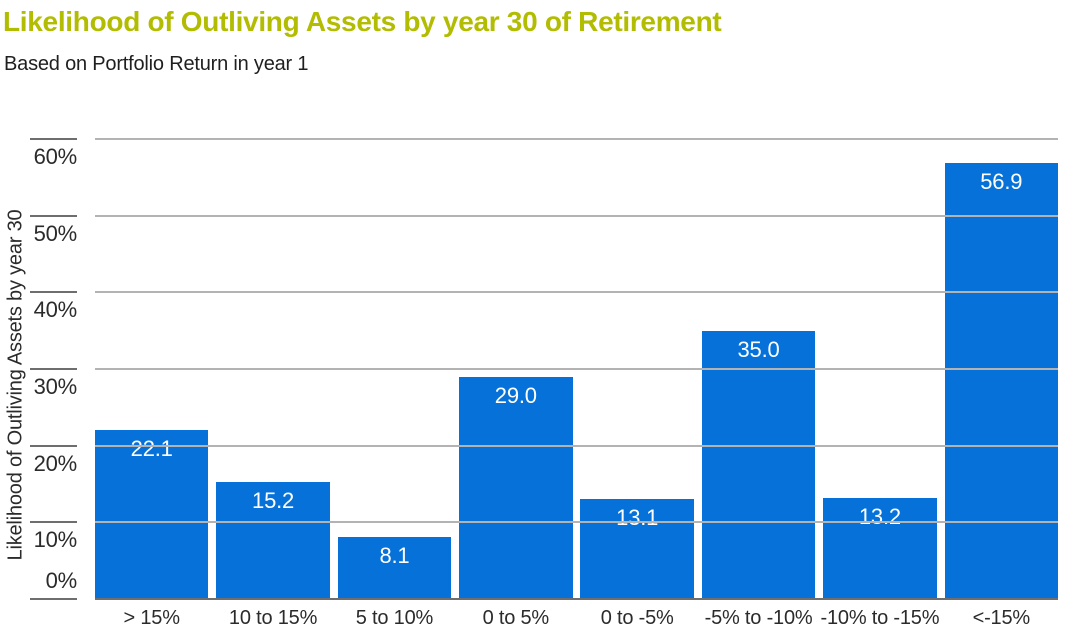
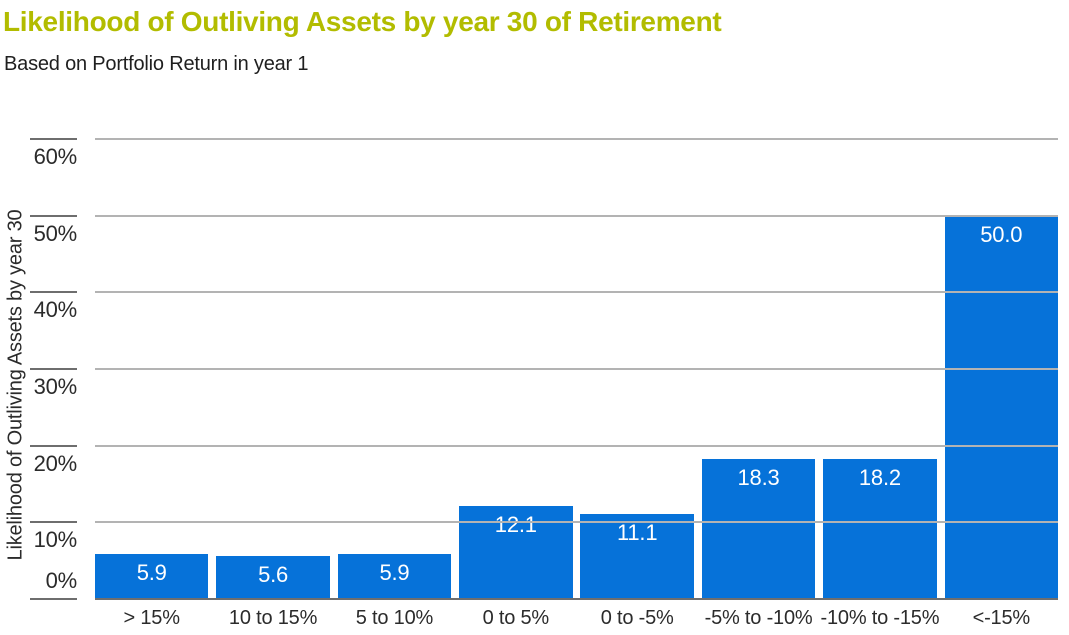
> 15%: 22.1 -> 5.9
10 to 15%: 15.2 -> 5.6
5 to 10%: 8.1 -> 5.9
0 to 5%: 29.0 -> 12.1
0 to -5%: 13.1 -> 11.1
-5% to -10%: 35.0 -> 18.3
-10% to -15%: 13.2 -> 18.2
<-15%: 56.9 -> 50.0
